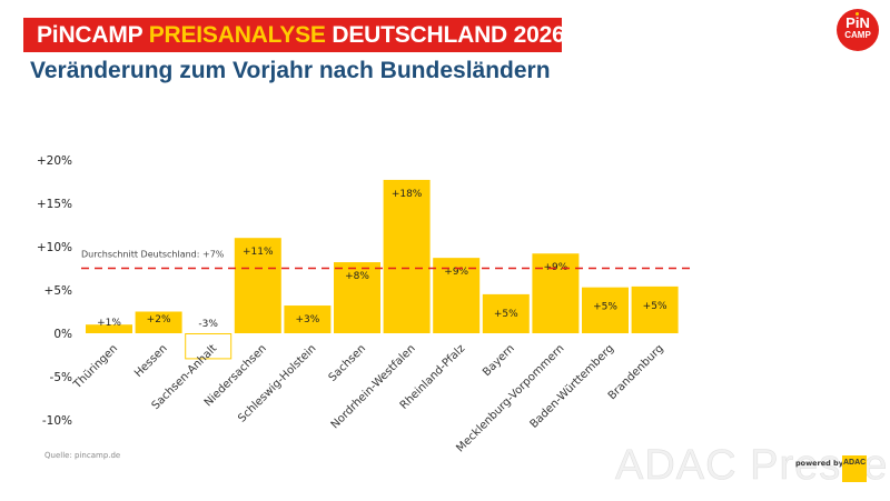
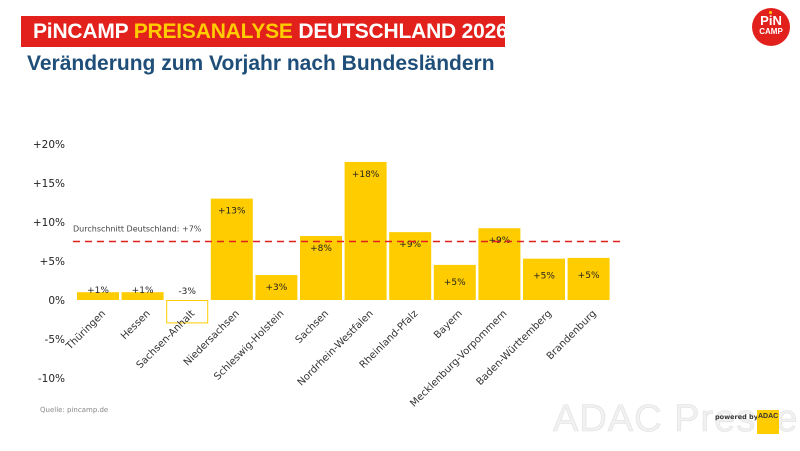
Hessen: +2% -> +1%
Niedersachsen: +11% -> +13%
